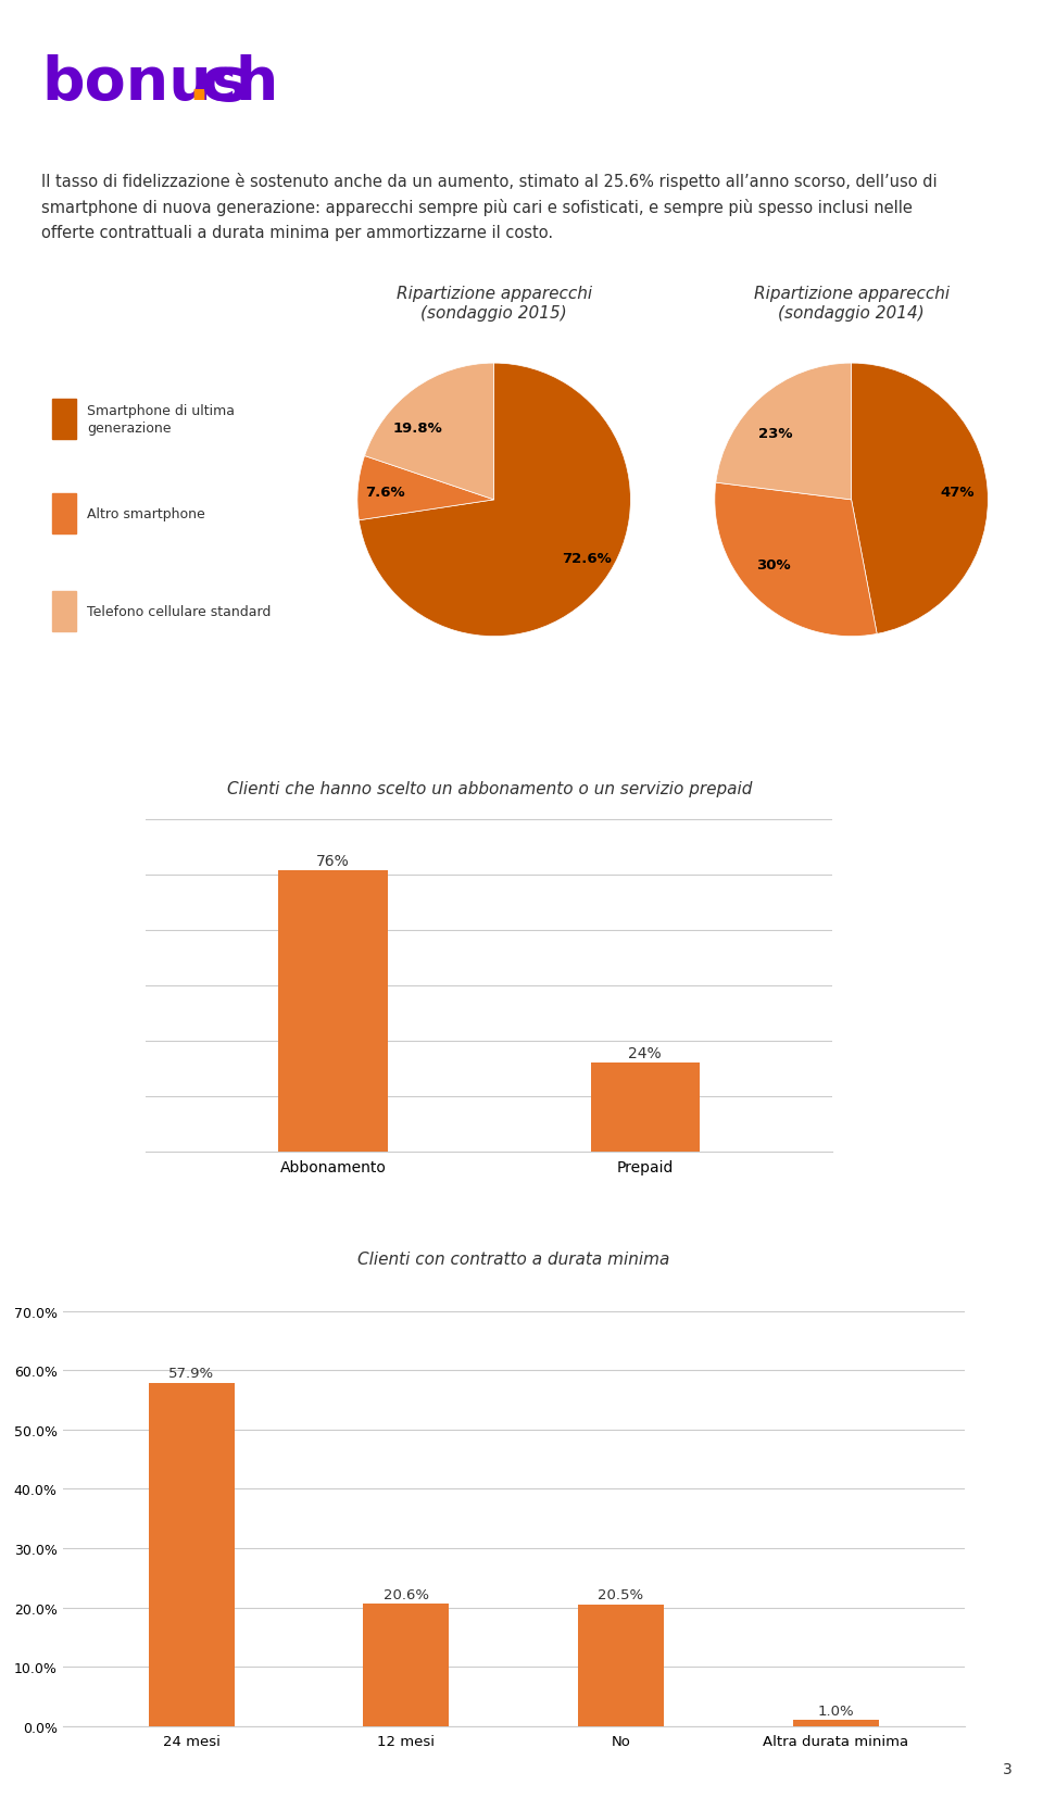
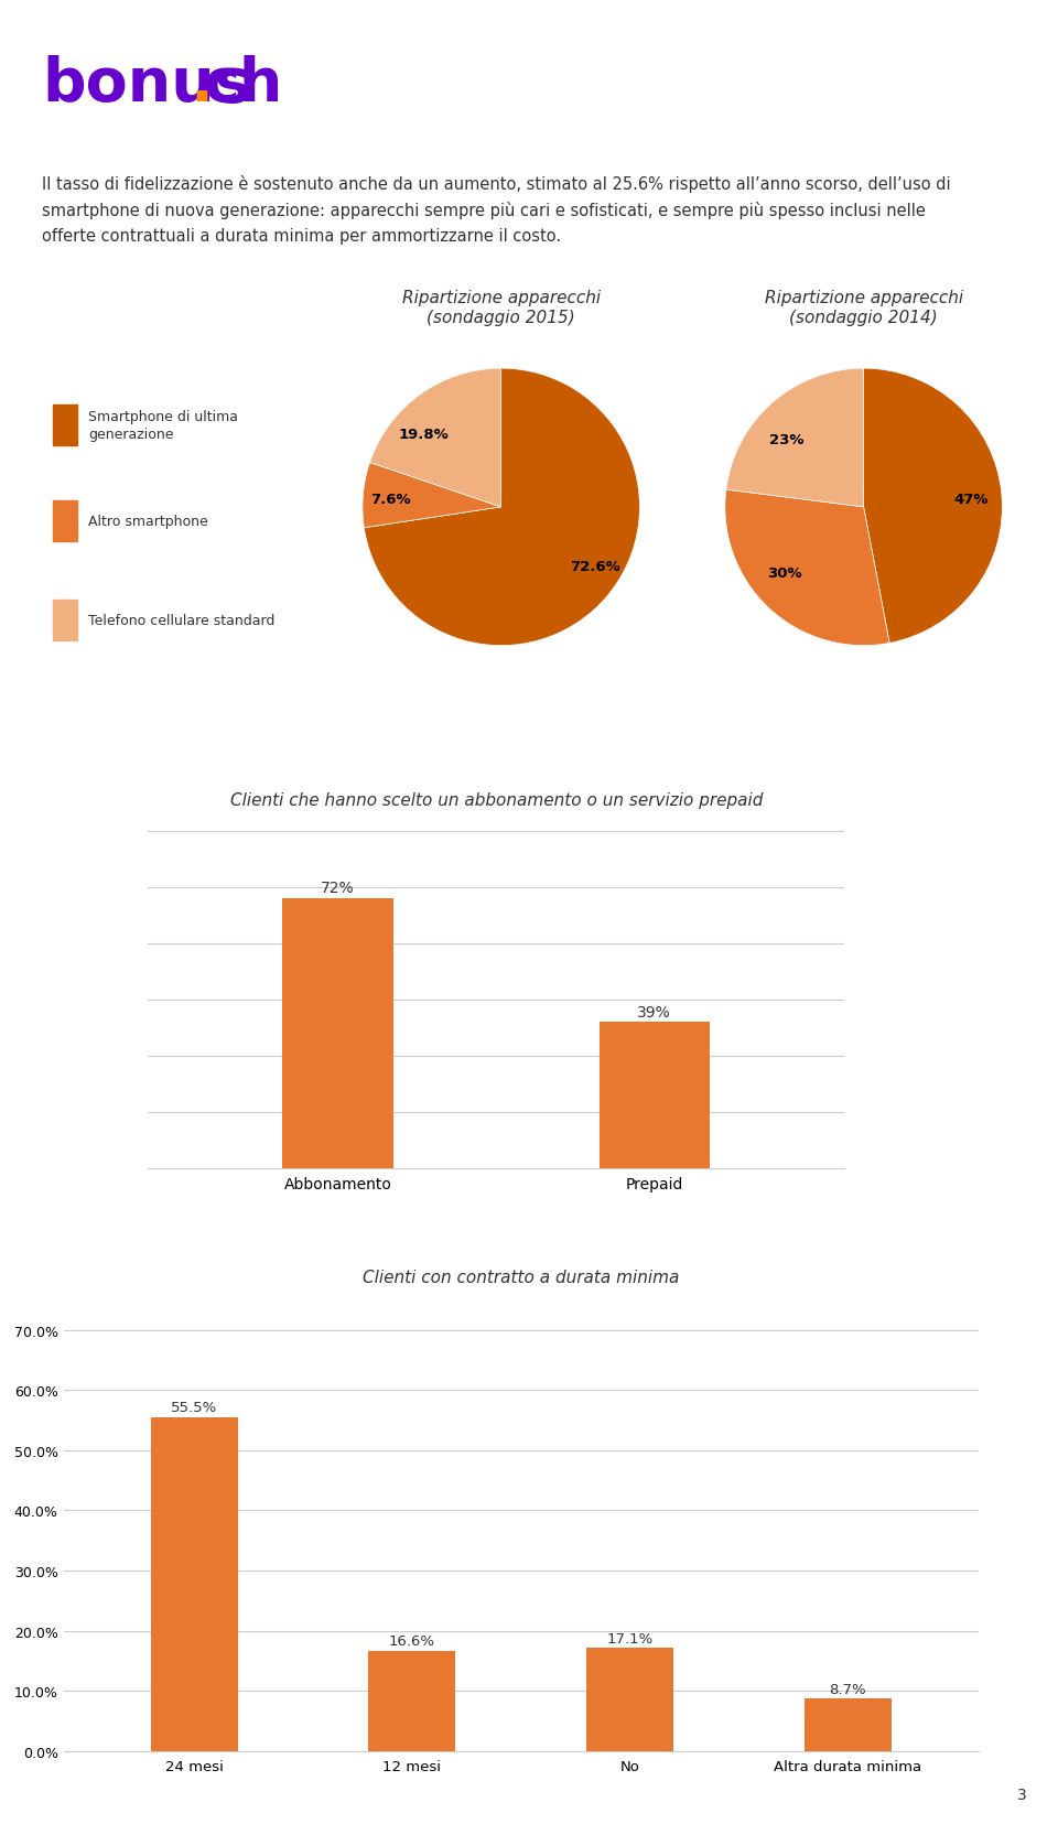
Abbonamento: 76% -> 72%
Prepaid: 24% -> 39%
Clienti con contratto a durata minima/24 mesi: 57.9% -> 55.5%
Clienti con contratto a durata minima/12 mesi: 20.6% -> 16.6%
Clienti con contratto a durata minima/No: 20.5% -> 17.1%
Clienti con contratto a durata minima/Altra durata minima: 1.0% -> 8.7%
